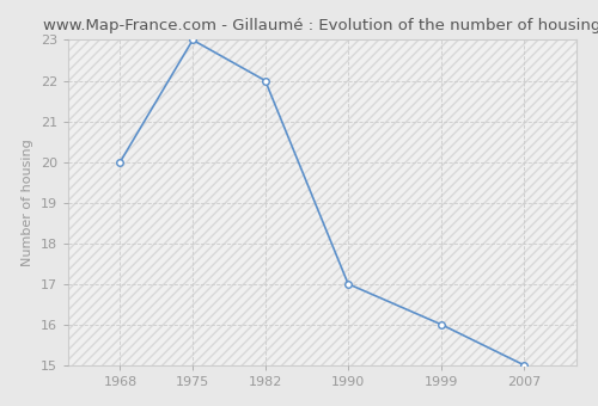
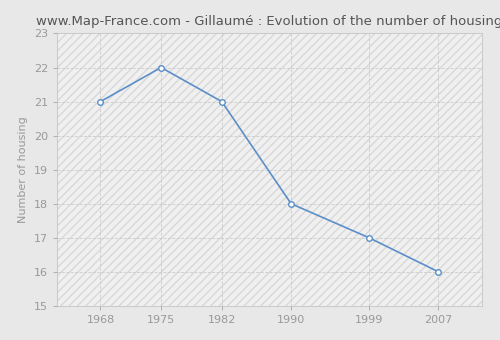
1968: 20 -> 21
1975: 23 -> 22
1982: 22 -> 21
1990: 17 -> 18
1999: 16 -> 17
2007: 15 -> 16
